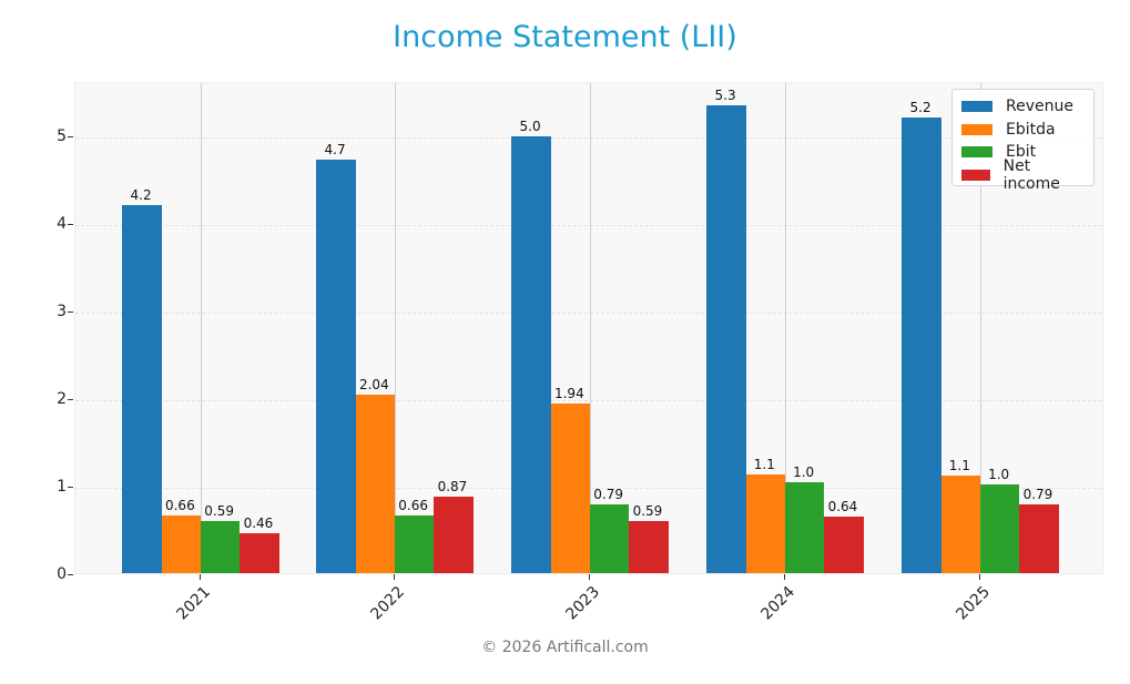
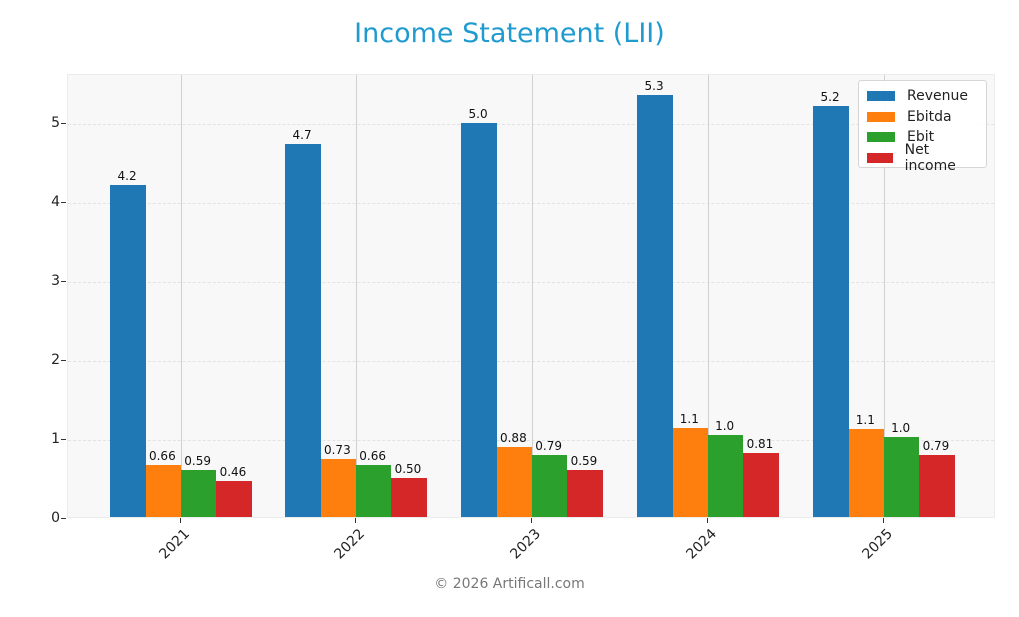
Ebitda/2022: 2.04 -> 0.73
Net income/2022: 0.87 -> 0.50
Ebitda/2023: 1.94 -> 0.88
Net income/2024: 0.64 -> 0.81
